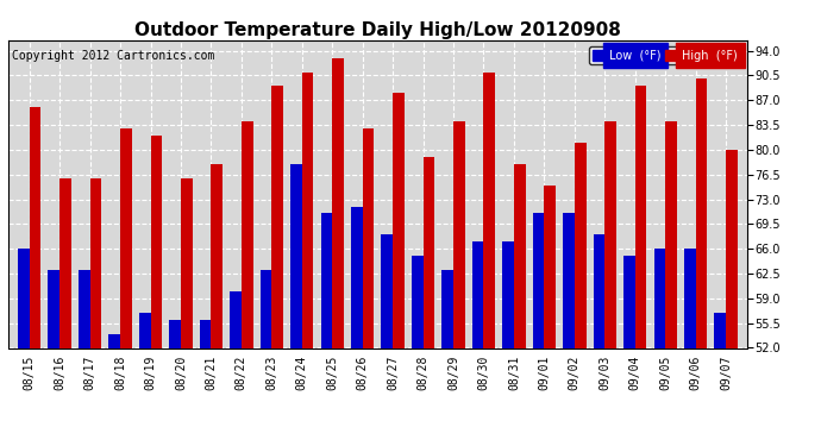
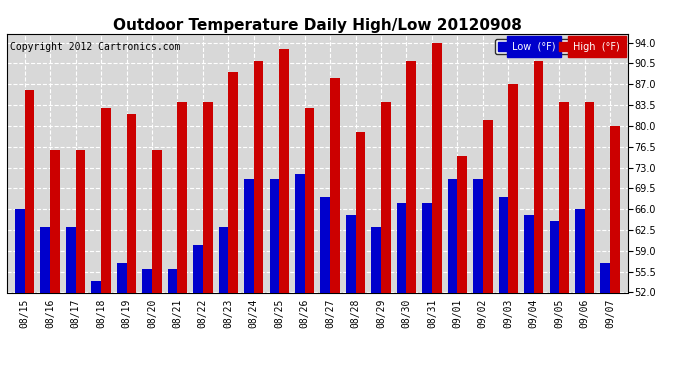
High (°F)/08/21: 78 -> 84
Low (°F)/08/24: 78 -> 71
High (°F)/08/31: 78 -> 94
High (°F)/09/03: 84 -> 87
High (°F)/09/04: 89 -> 91
Low (°F)/09/05: 66 -> 64
High (°F)/09/06: 90 -> 84
